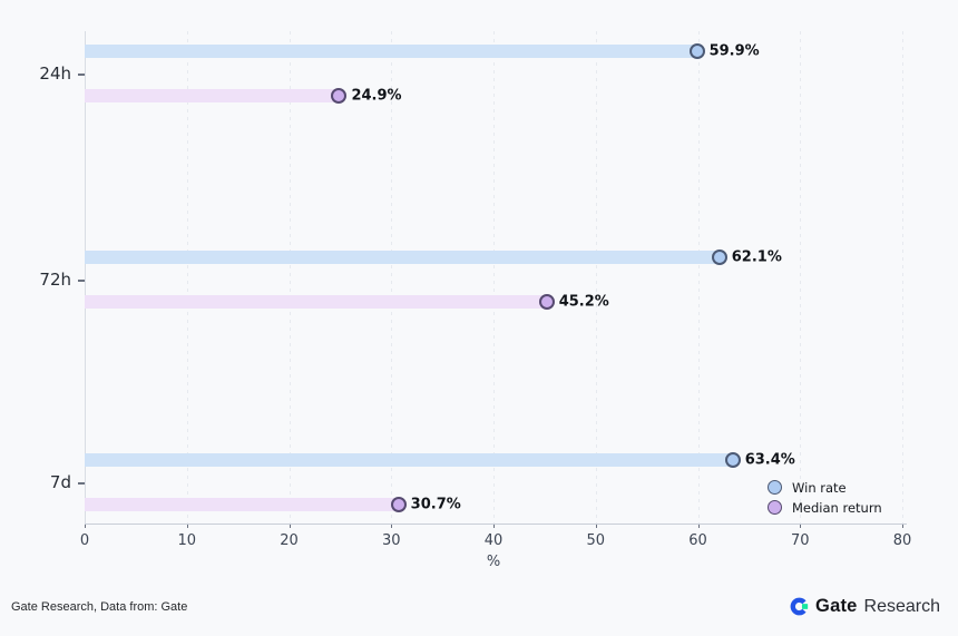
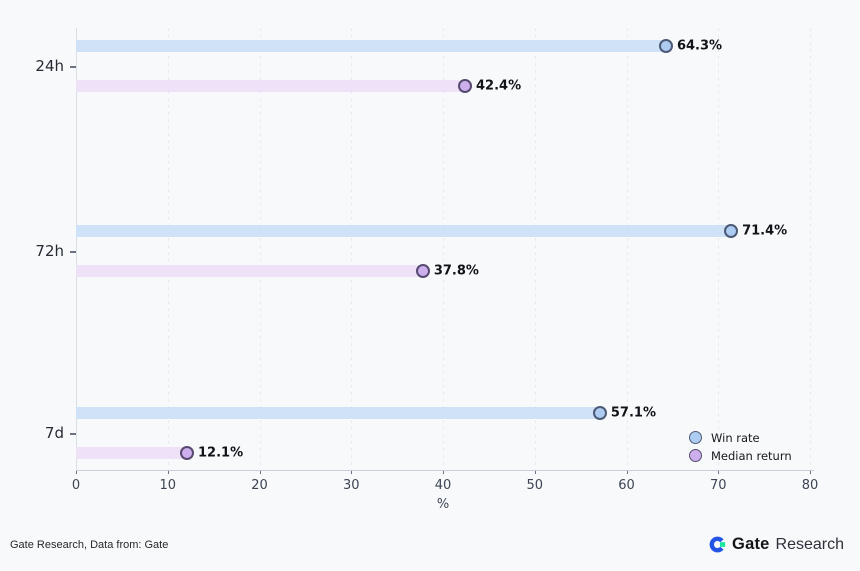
Win rate/24h: 59.9% -> 64.3%
Median return/24h: 24.9% -> 42.4%
Win rate/72h: 62.1% -> 71.4%
Median return/72h: 45.2% -> 37.8%
Win rate/7d: 63.4% -> 57.1%
Median return/7d: 30.7% -> 12.1%
